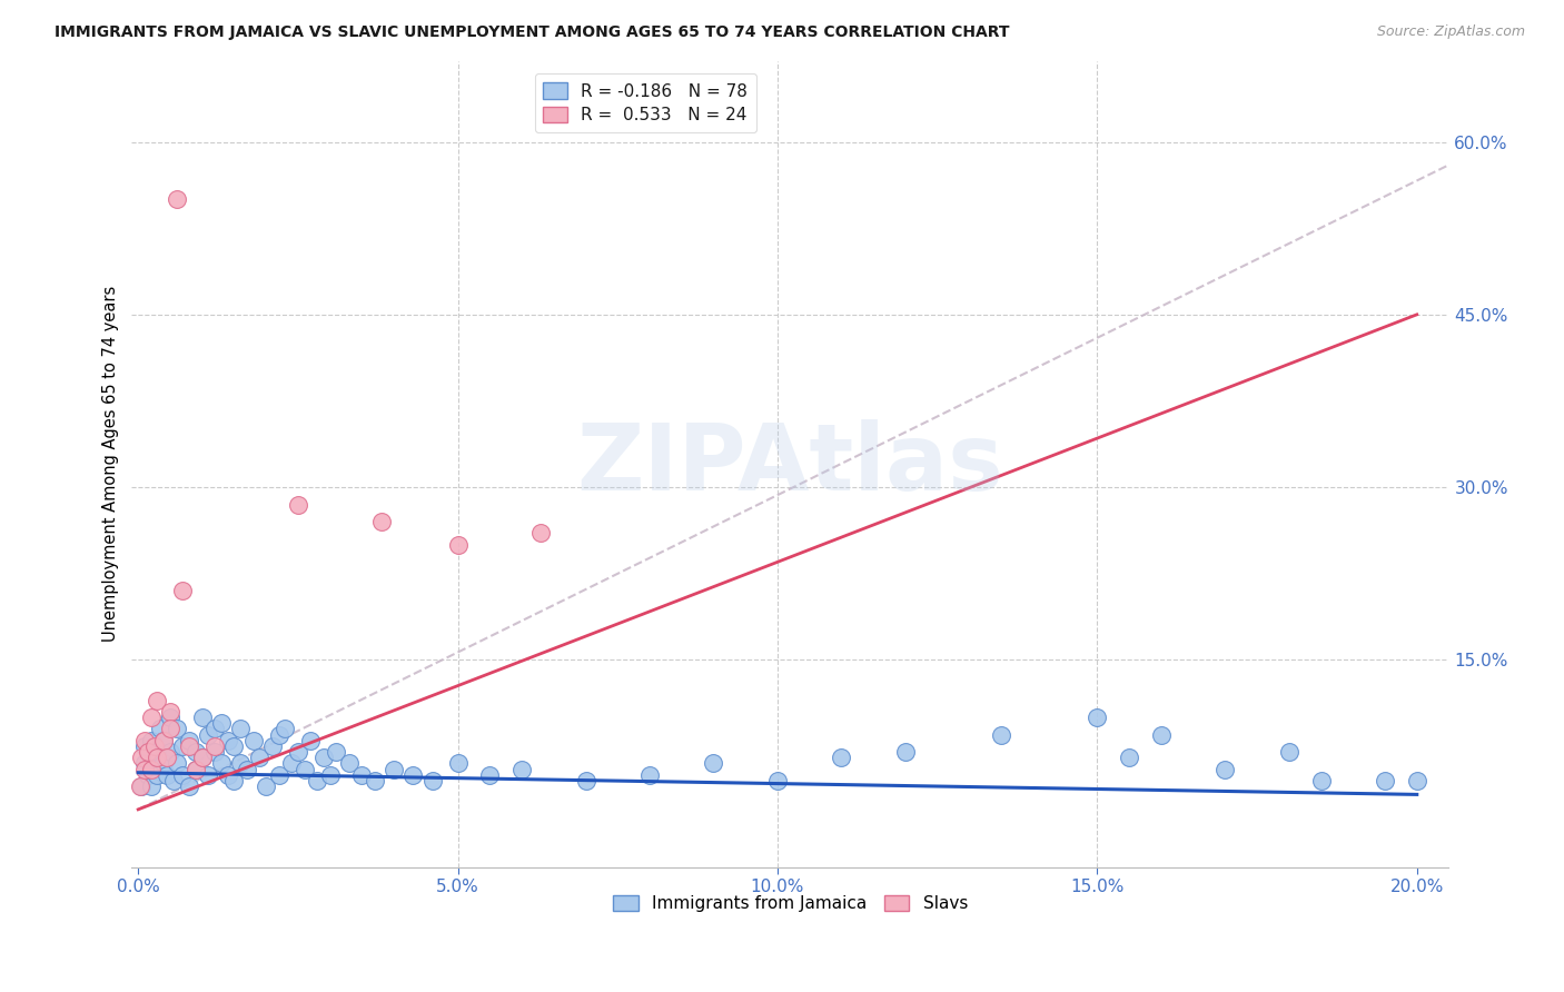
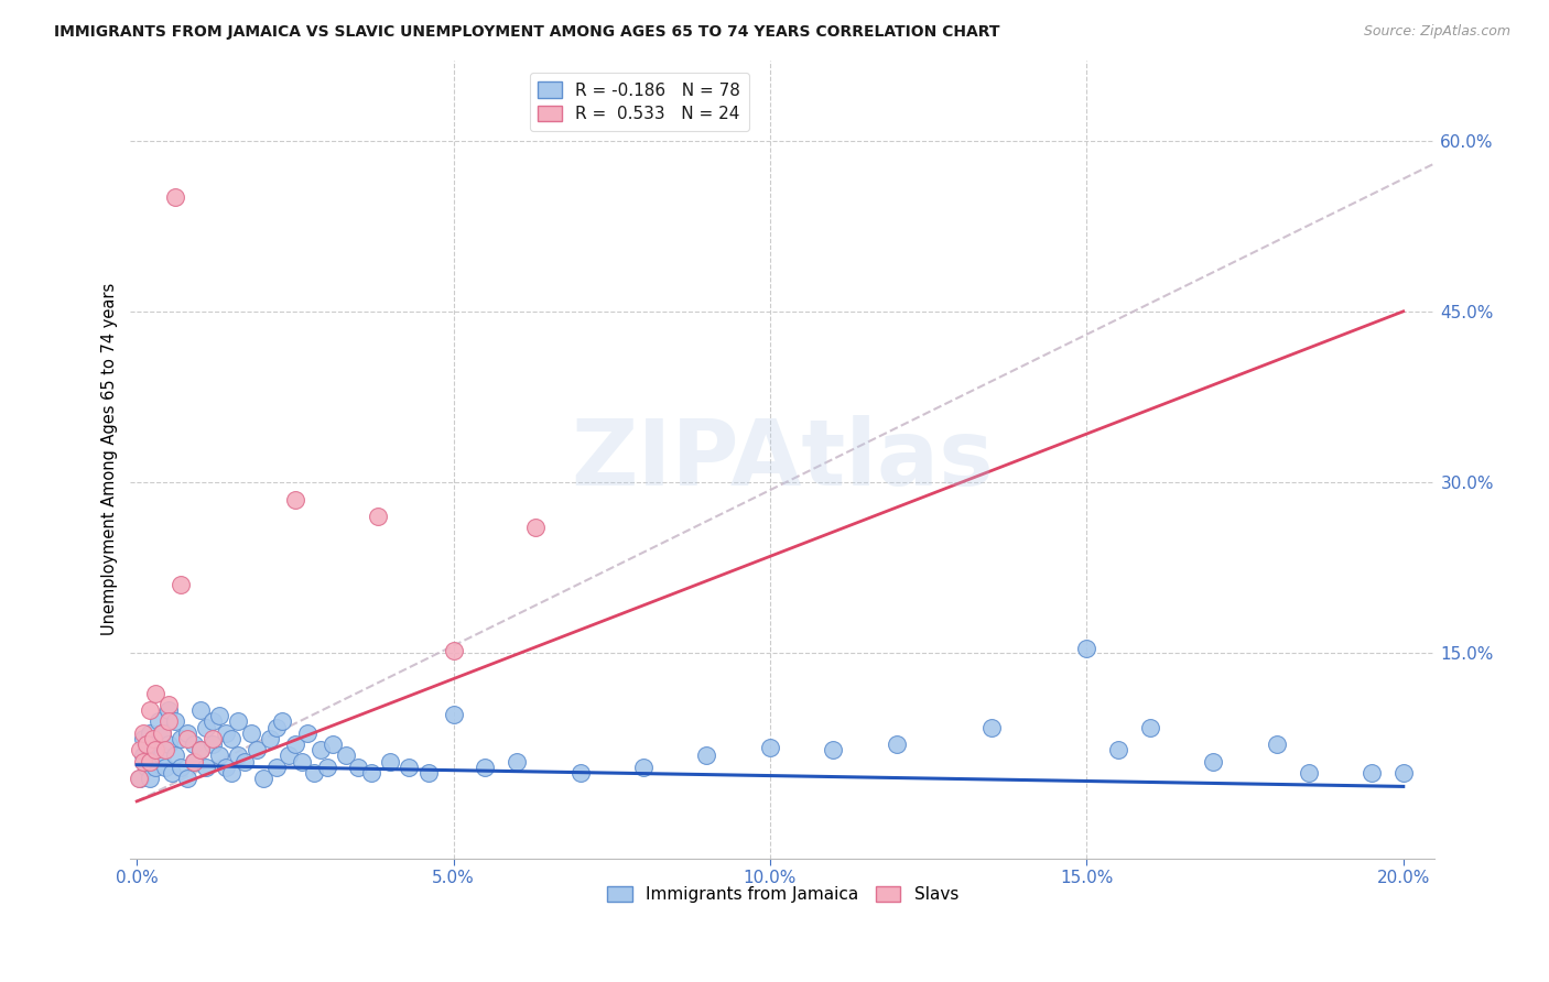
Immigrants from Jamaica/5.0%: 6.0% -> 9.6%
Slavs/5.0%: 25.0% -> 15.2%
Immigrants from Jamaica/10.0%: 4.5% -> 6.7%
Immigrants from Jamaica/15.0%: 10.0% -> 15.4%
